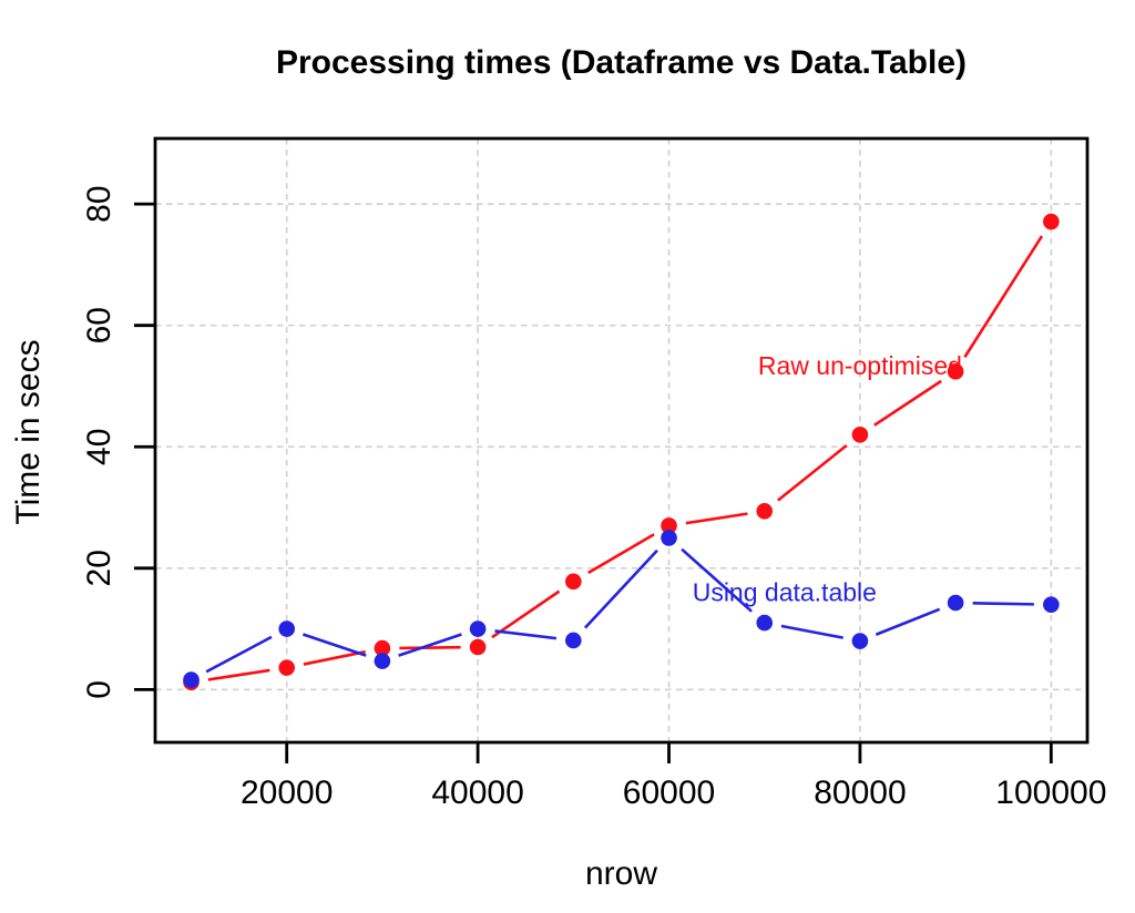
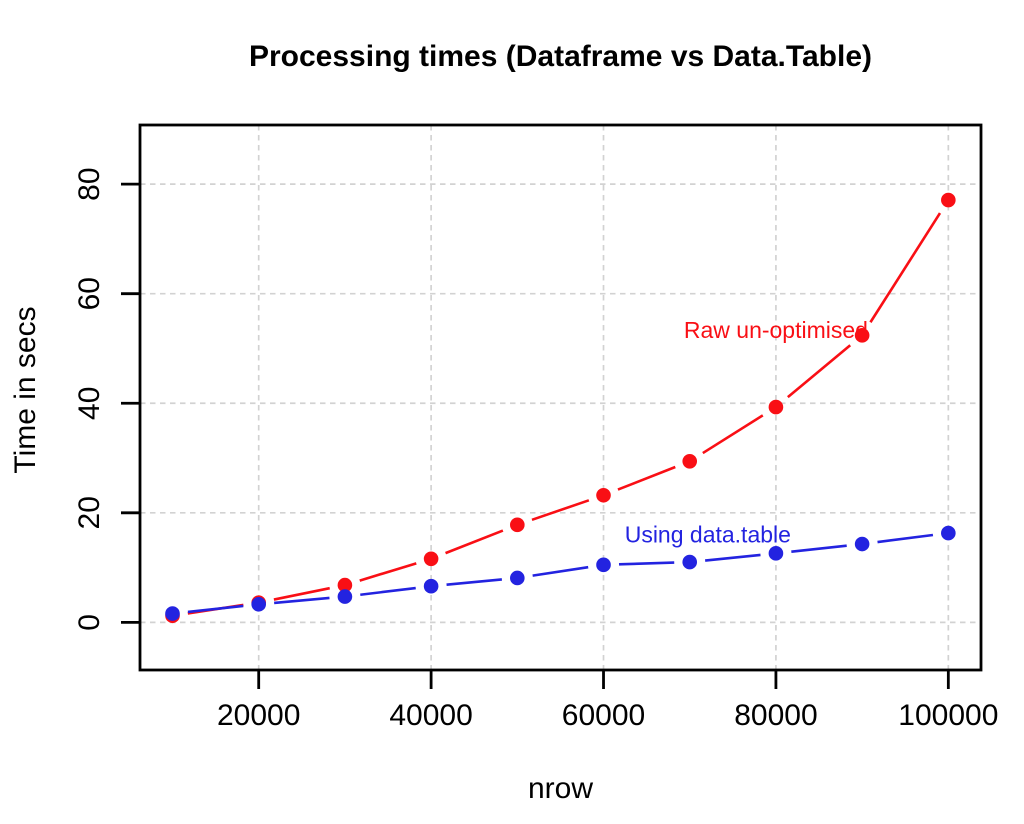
Using data.table/20000: 10 -> 3
Raw un-optimised/40000: 7 -> 12
Using data.table/40000: 10 -> 7
Raw un-optimised/60000: 27 -> 23
Using data.table/60000: 25 -> 10
Raw un-optimised/80000: 42 -> 39
Using data.table/80000: 8 -> 13
Using data.table/100000: 14 -> 16
